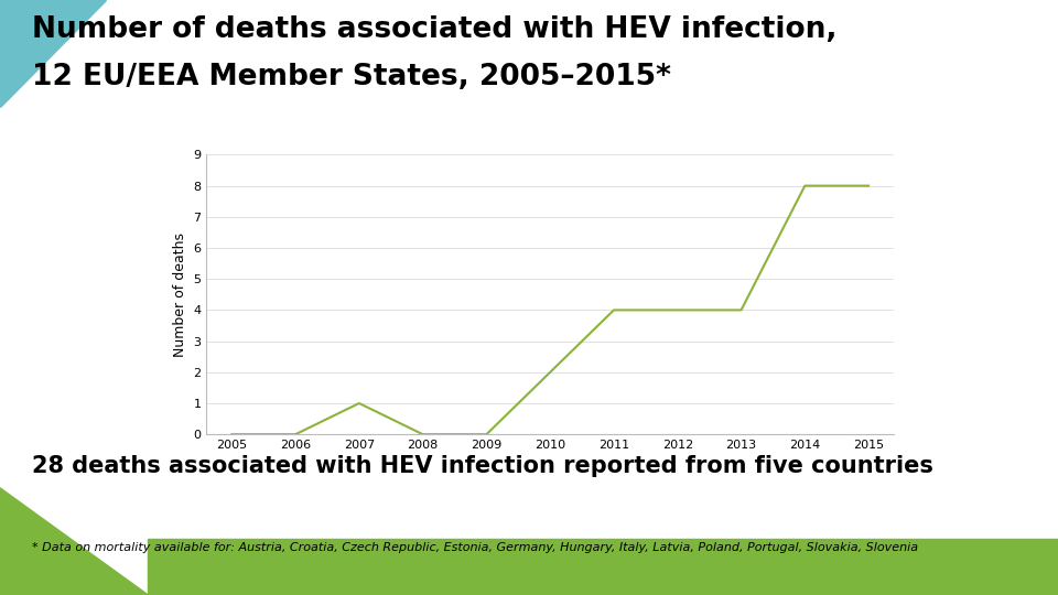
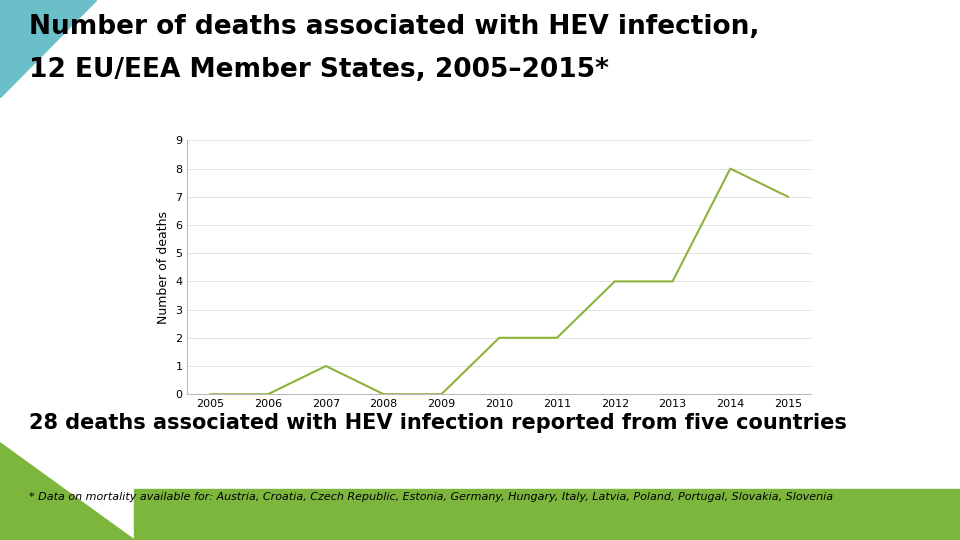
2011: 4 -> 2
2015: 8 -> 7
